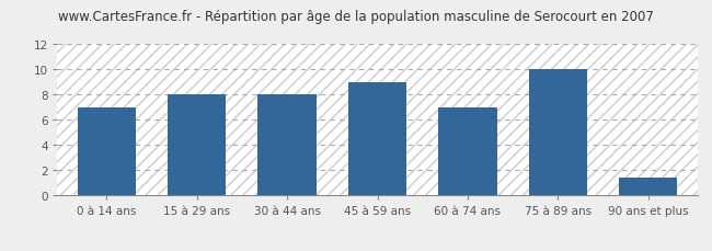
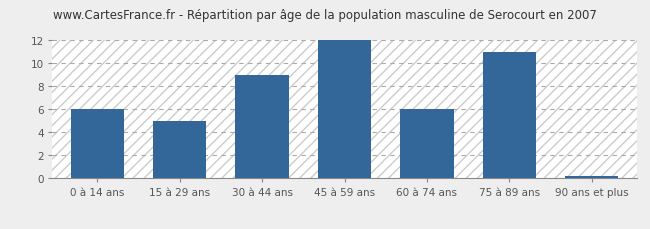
0 à 14 ans: 7.0 -> 6.0
15 à 29 ans: 8.0 -> 5.0
30 à 44 ans: 8.0 -> 9.0
45 à 59 ans: 9.0 -> 12.0
60 à 74 ans: 7.0 -> 6.0
75 à 89 ans: 10.0 -> 11.0
90 ans et plus: 1.4 -> 0.2
